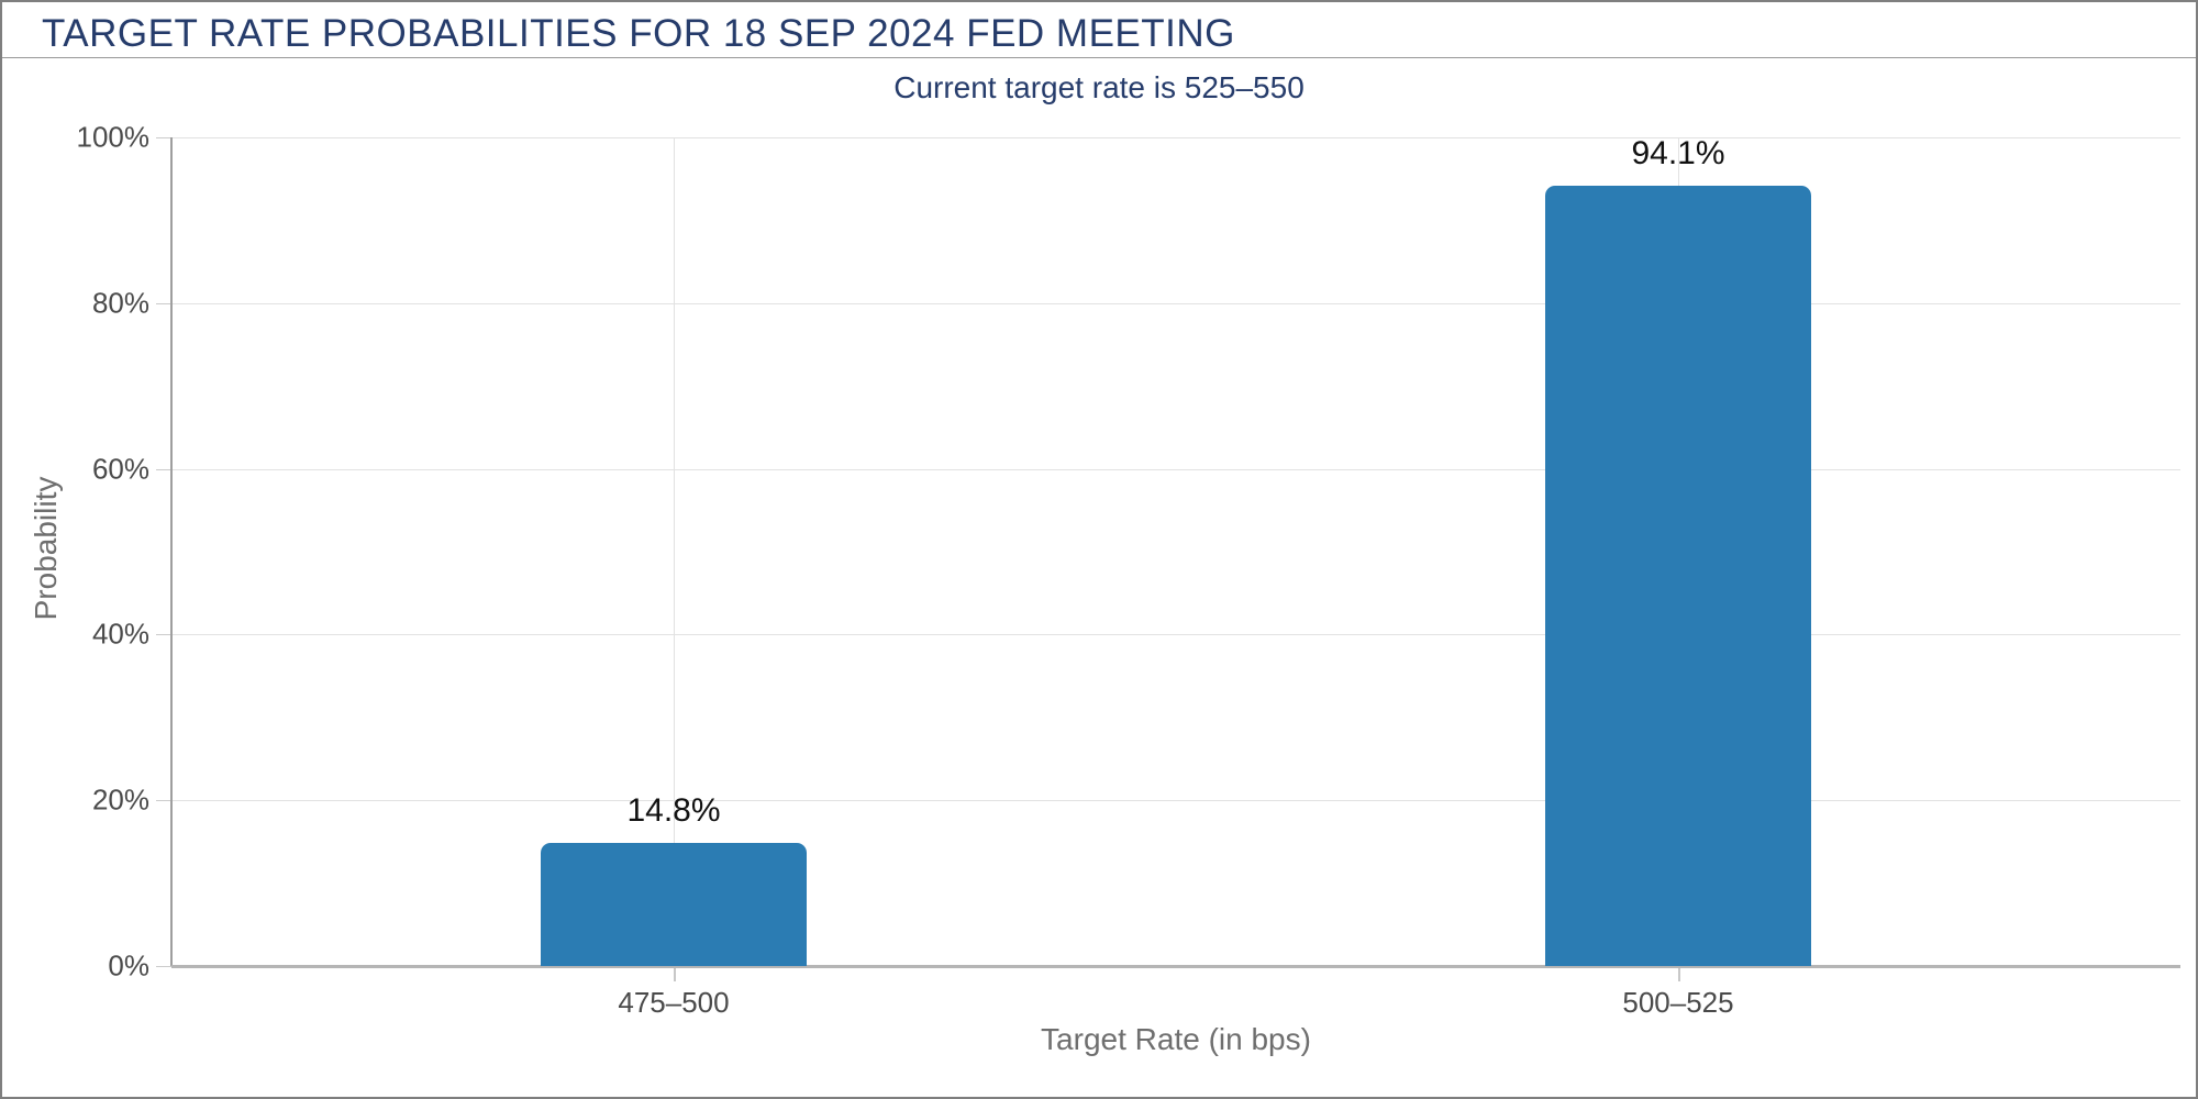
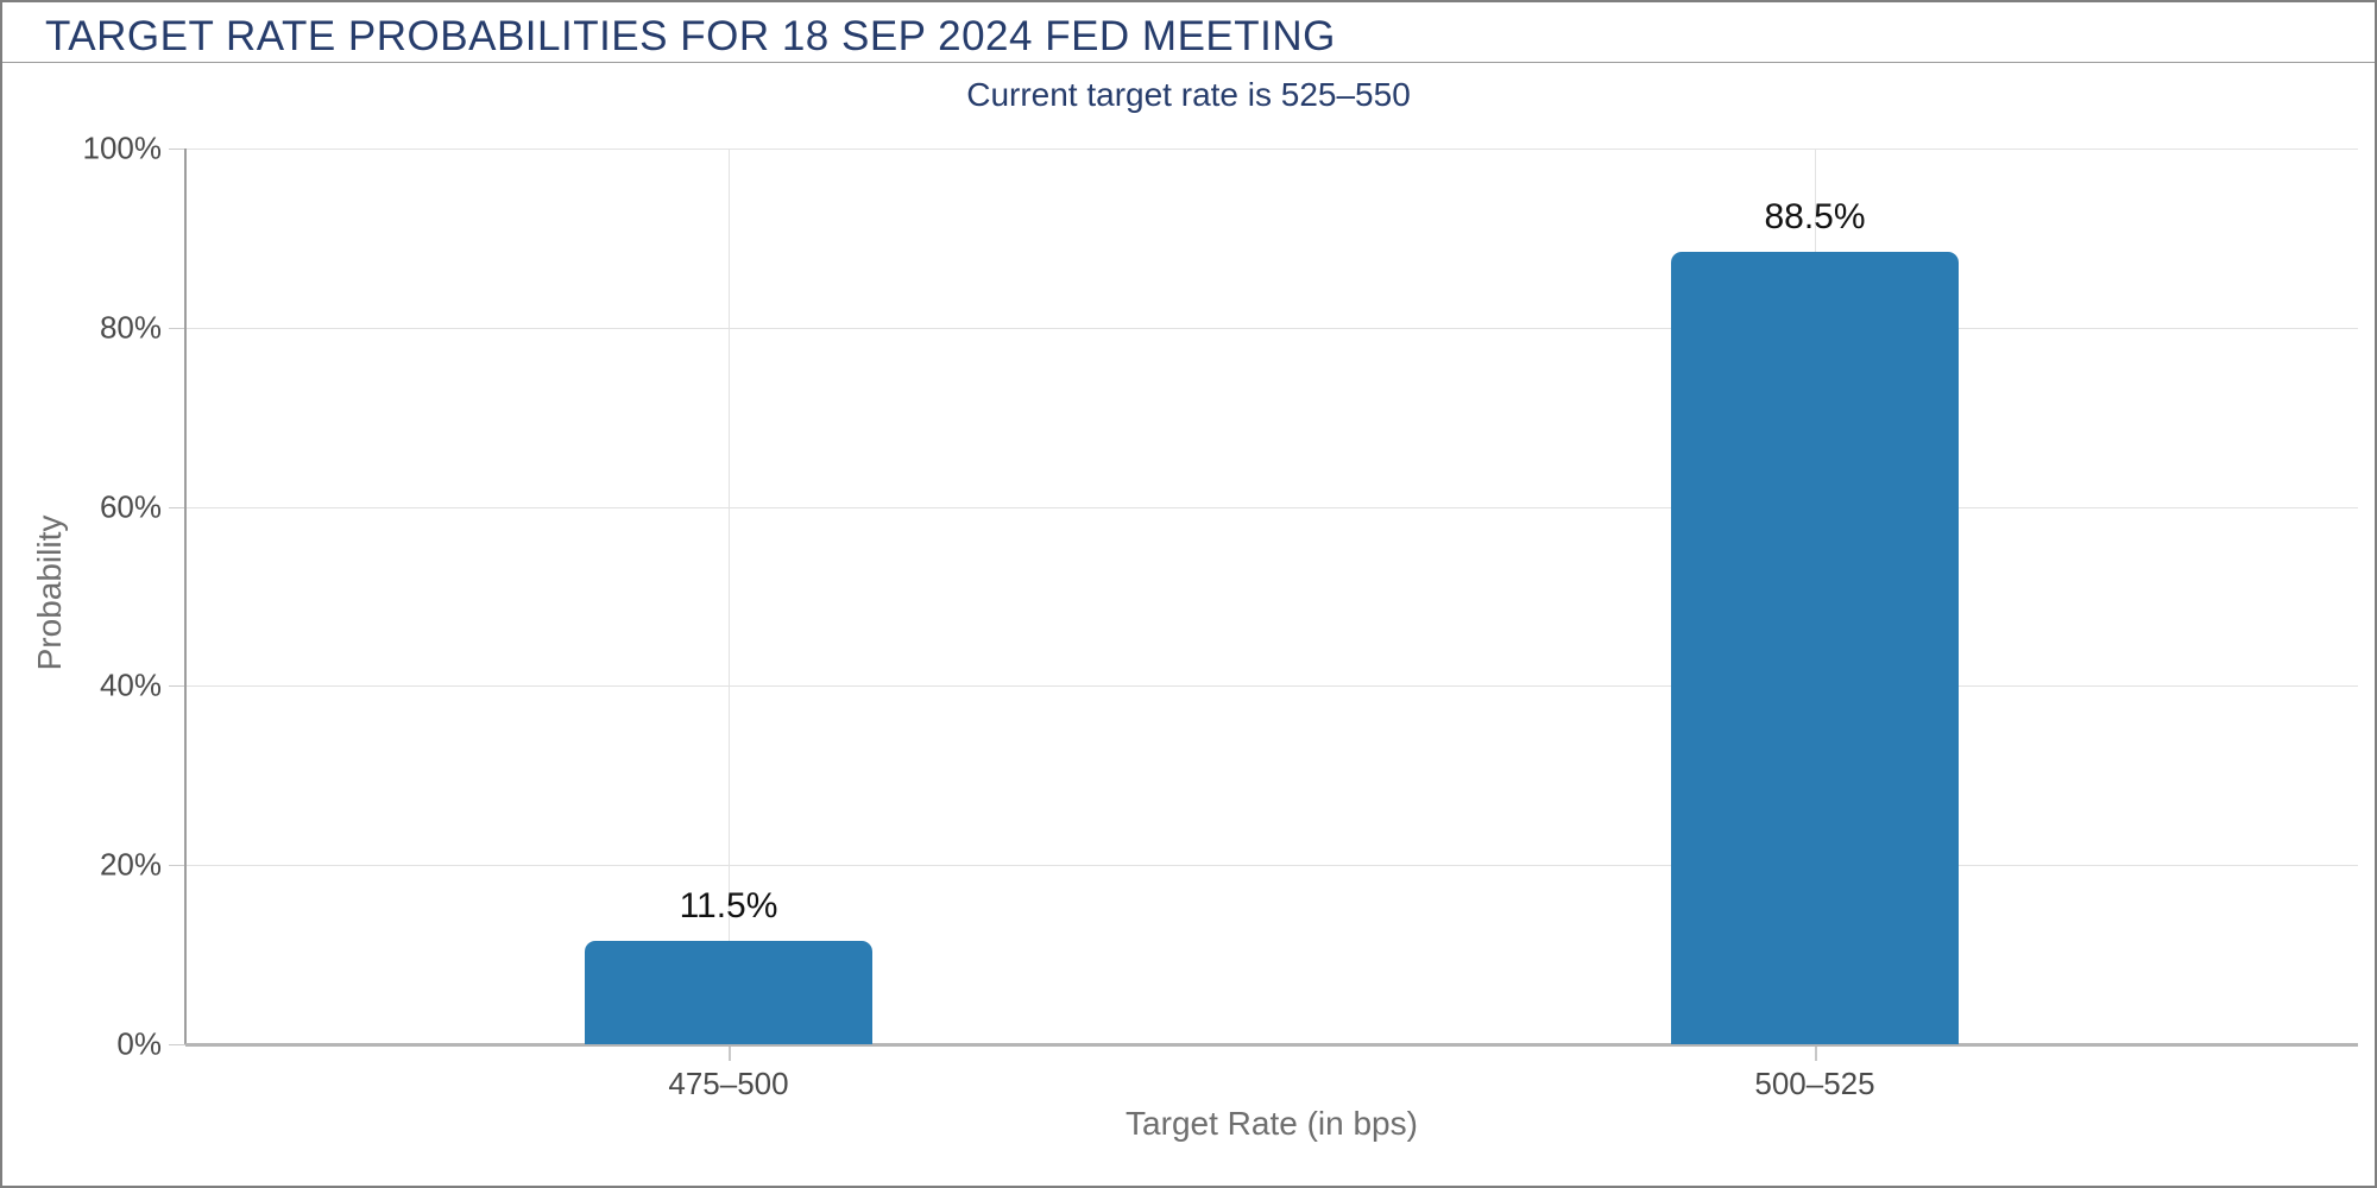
475–500: 14.8% -> 11.5%
500–525: 94.1% -> 88.5%
